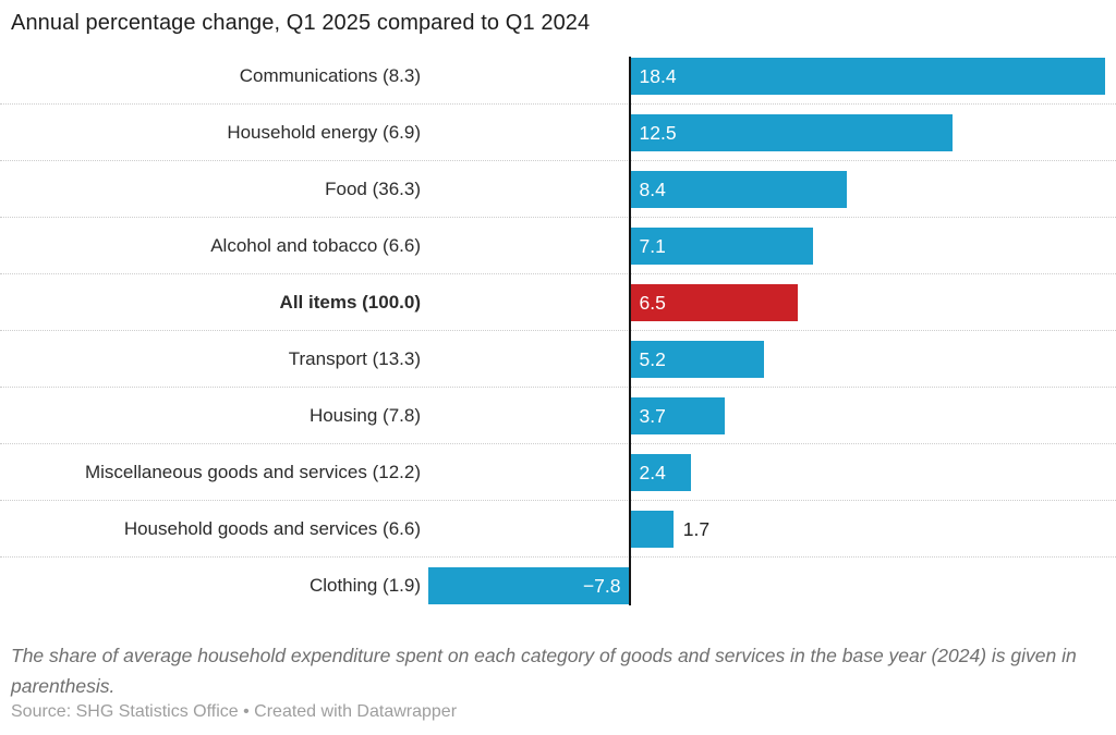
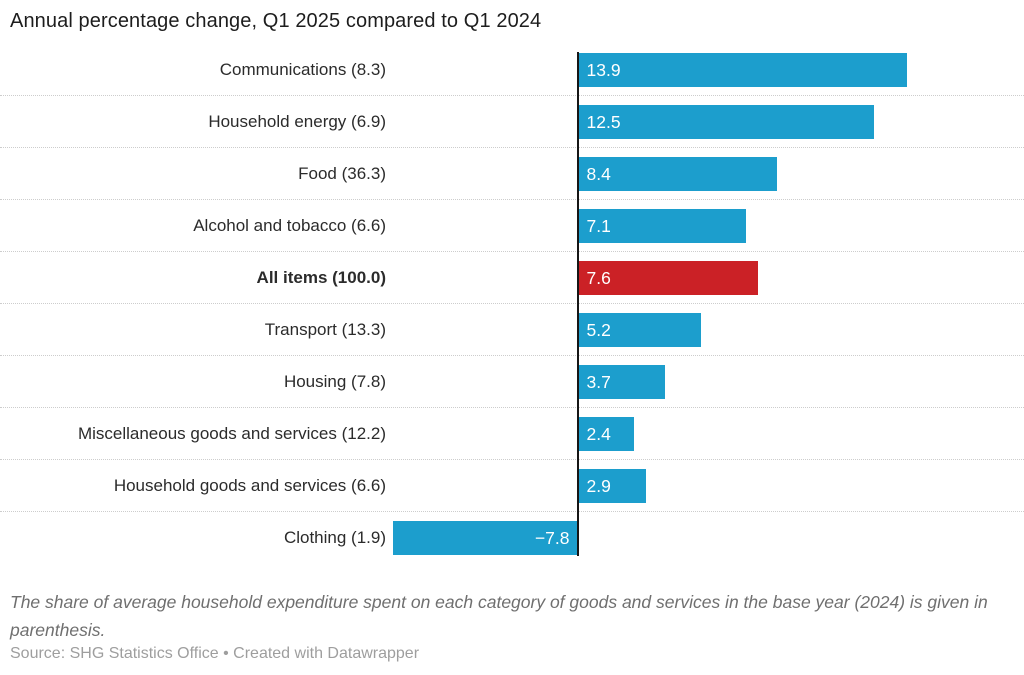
Communications (8.3): 18.4 -> 13.9
All items (100.0): 6.5 -> 7.6
Household goods and services (6.6): 1.7 -> 2.9
